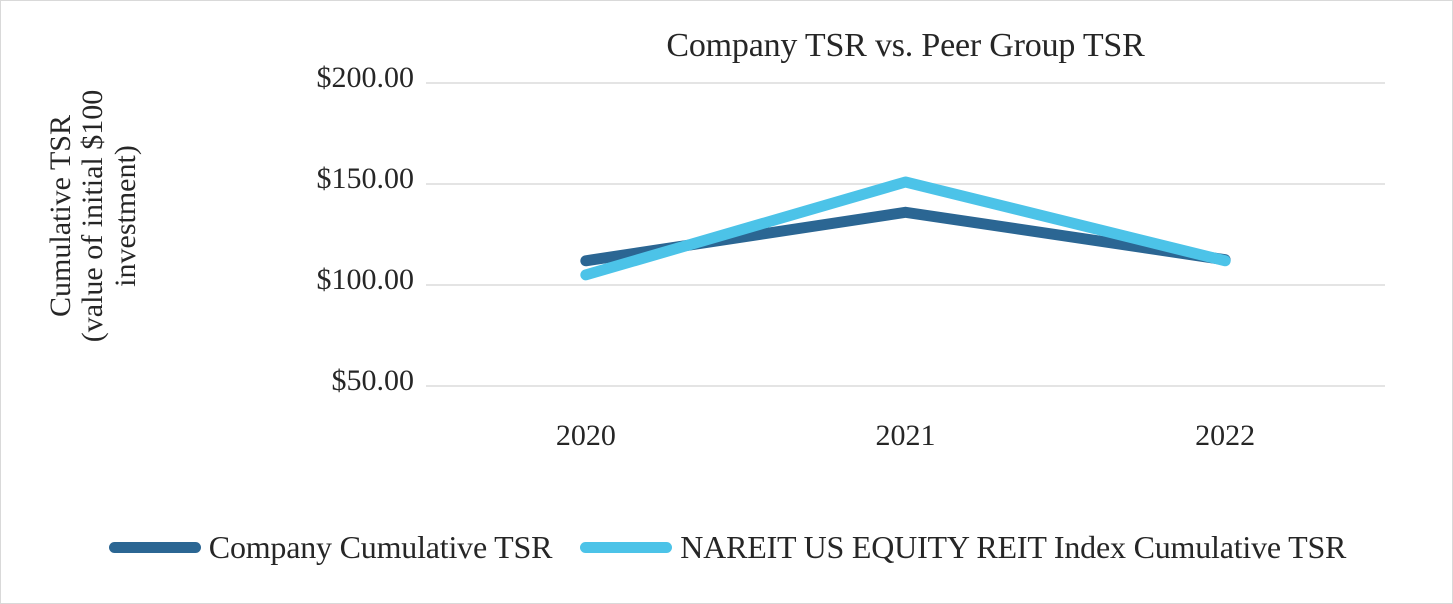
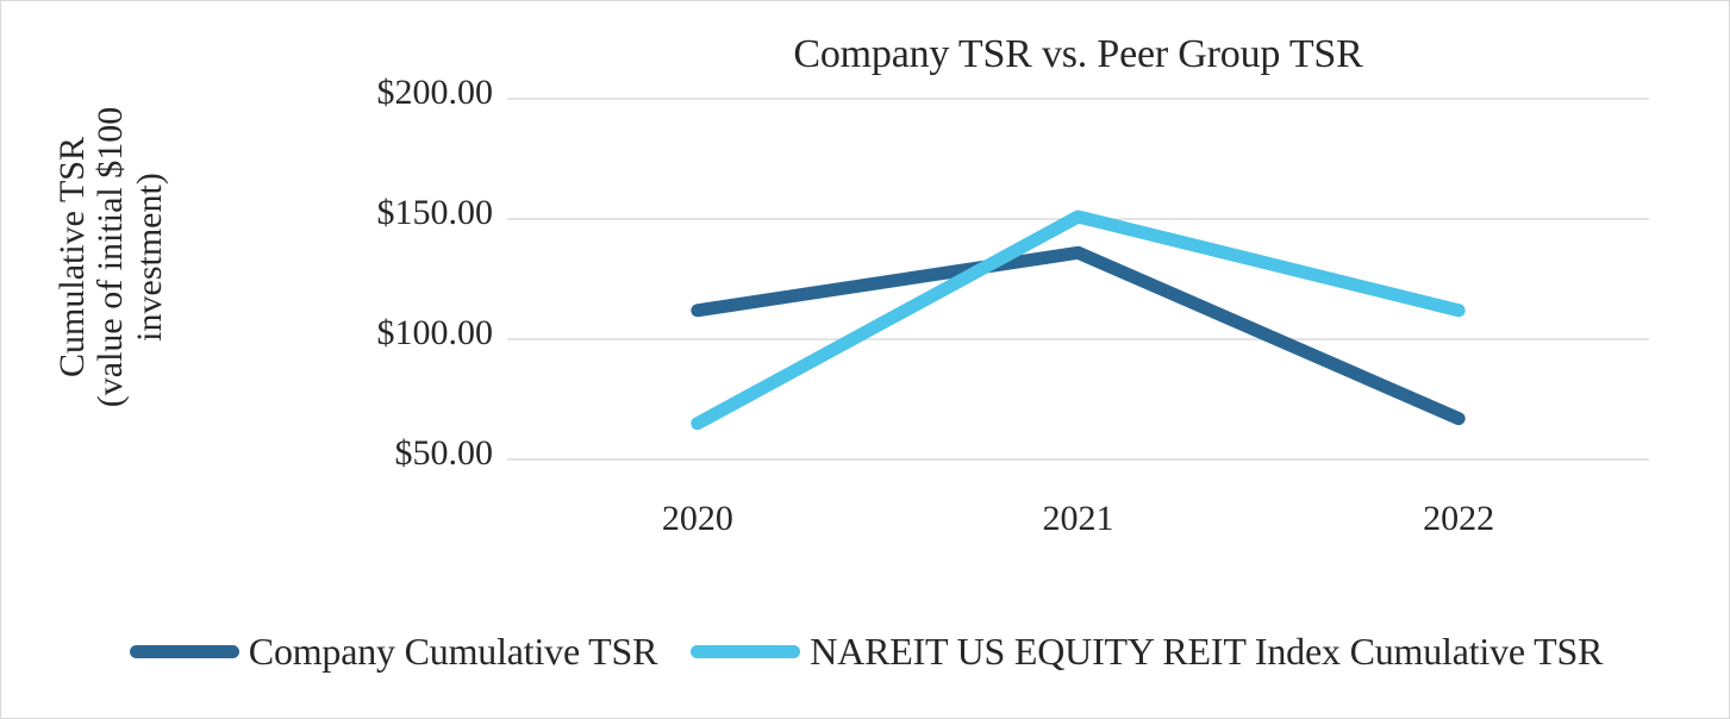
NAREIT US EQUITY REIT Index Cumulative TSR/2020: $105 -> $65
Company Cumulative TSR/2022: $112 -> $67
